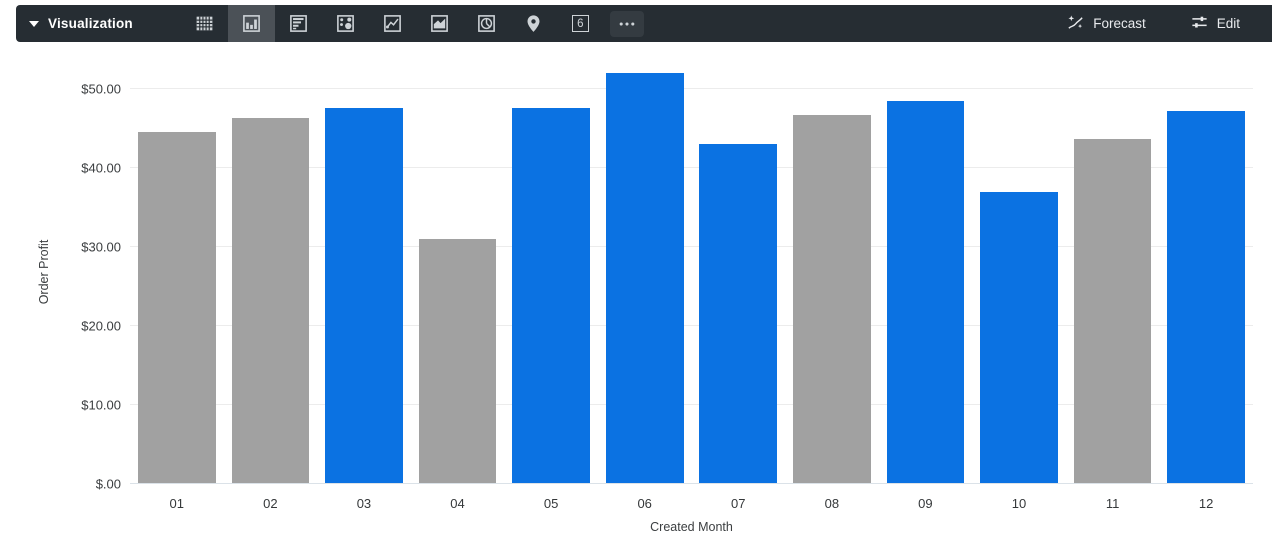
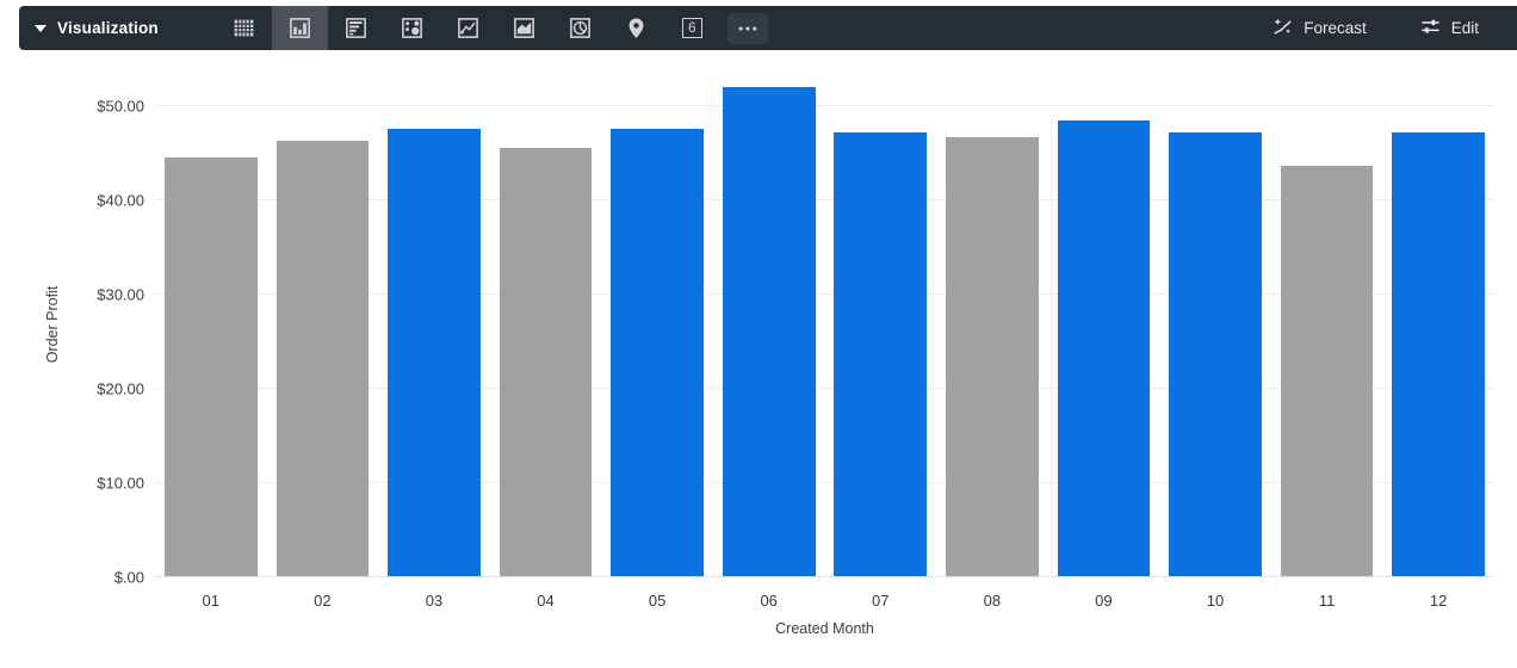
04: $31 -> $46
07: $43 -> $47
10: $37 -> $47
